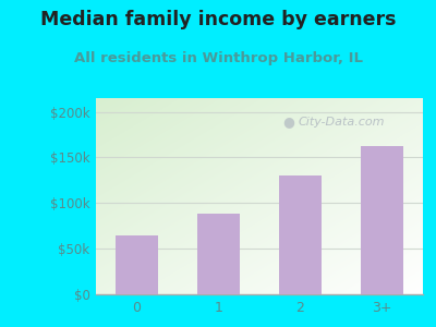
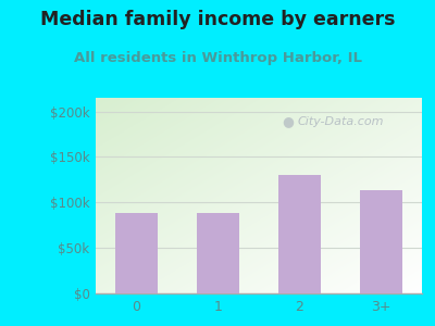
0: $65k -> $88k
3+: $163k -> $114k
